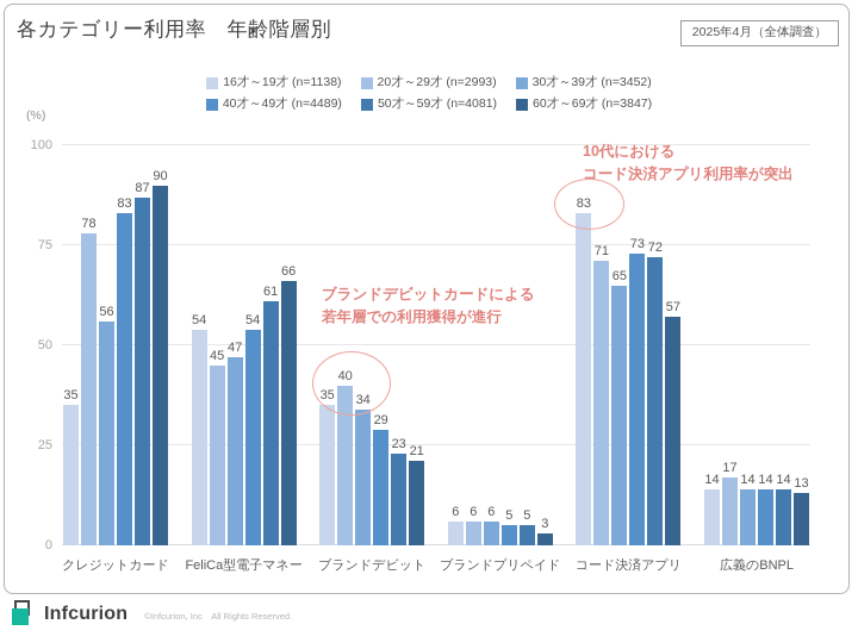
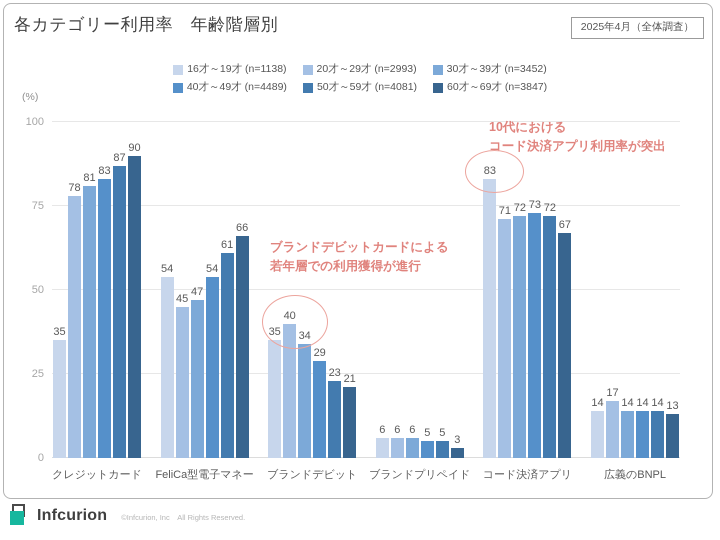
30才～39才 (n=3452)/クレジットカード: 56 -> 81
30才～39才 (n=3452)/コード決済アプリ: 65 -> 72
60才～69才 (n=3847)/コード決済アプリ: 57 -> 67
